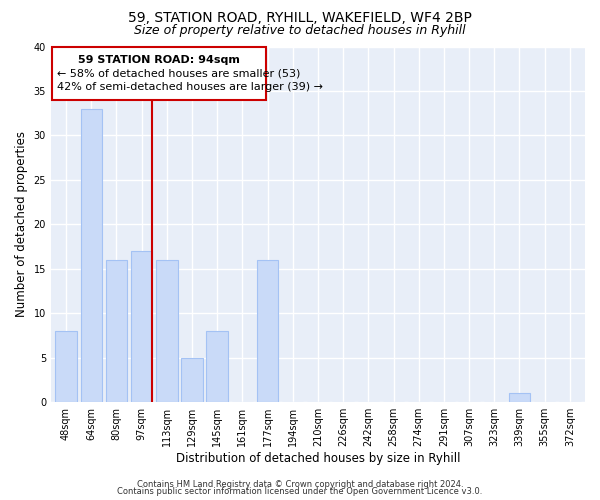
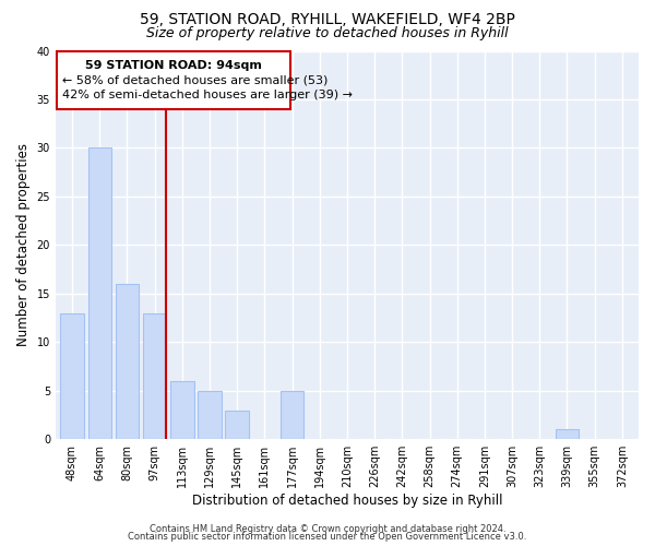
48sqm: 8 -> 13
64sqm: 33 -> 30
97sqm: 17 -> 13
113sqm: 16 -> 6
145sqm: 8 -> 3
177sqm: 16 -> 5
